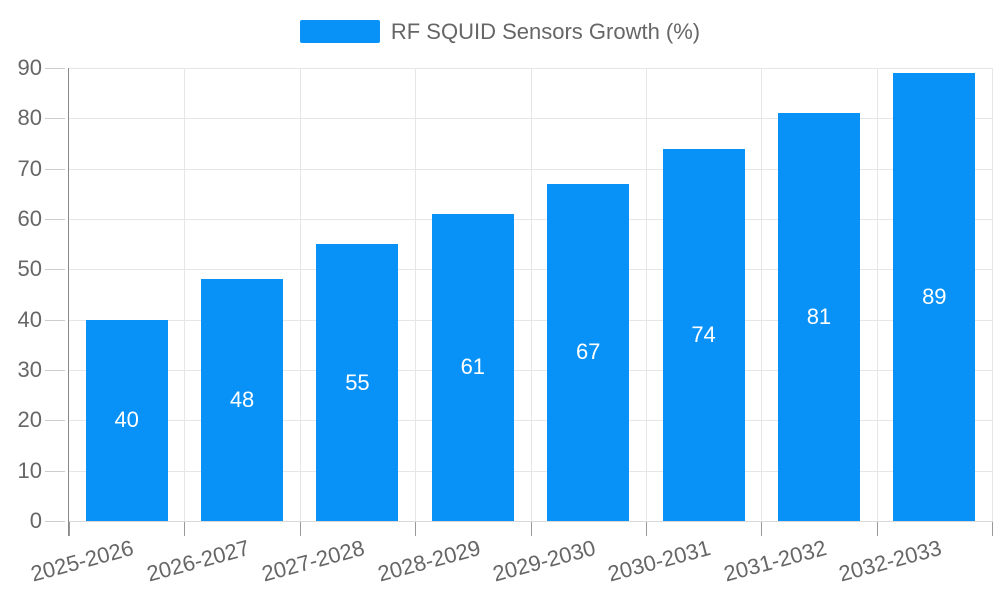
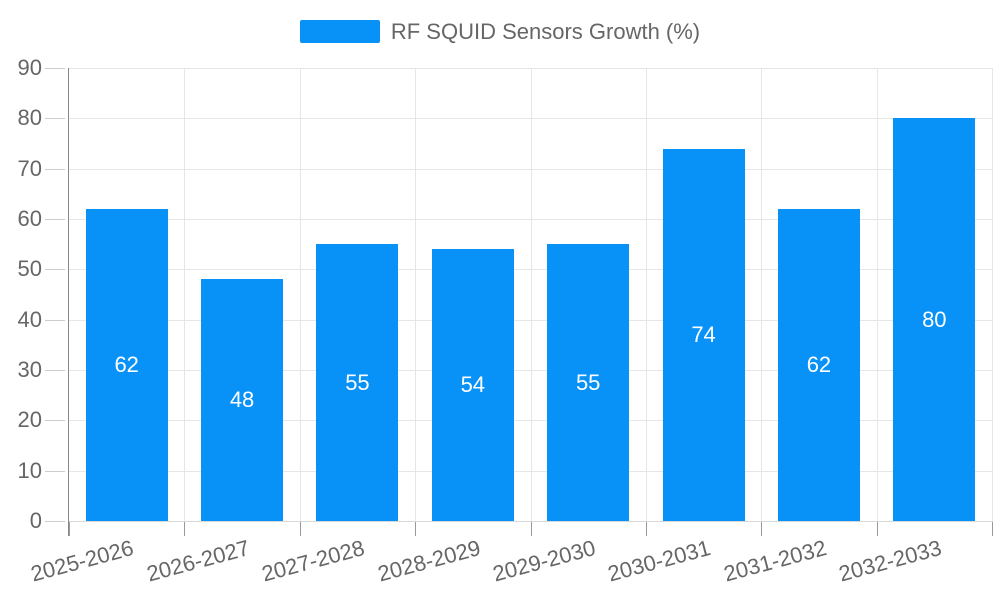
2025-2026: 40 -> 62
2028-2029: 61 -> 54
2029-2030: 67 -> 55
2031-2032: 81 -> 62
2032-2033: 89 -> 80
